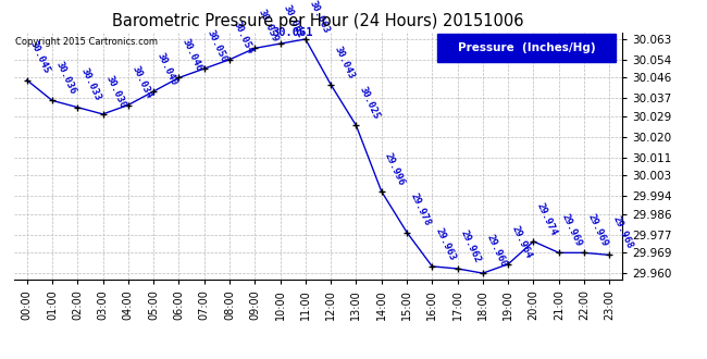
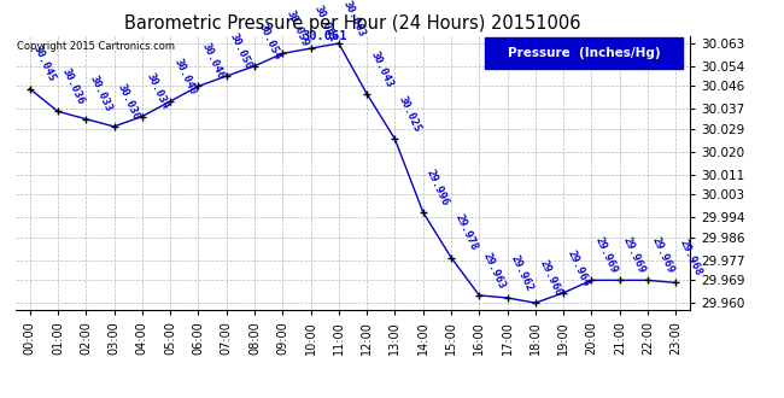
20:00: 29.974 -> 29.969
